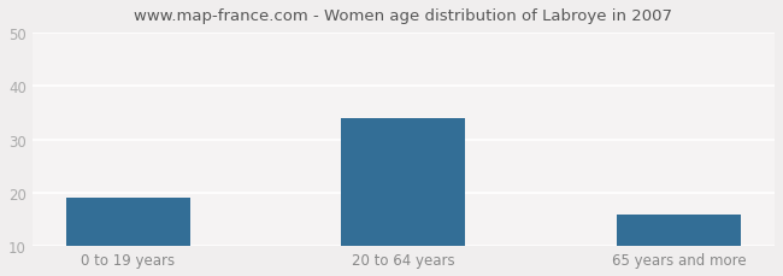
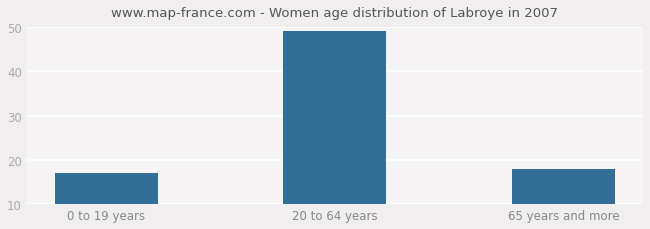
0 to 19 years: 19 -> 17
20 to 64 years: 34 -> 49
65 years and more: 16 -> 18
